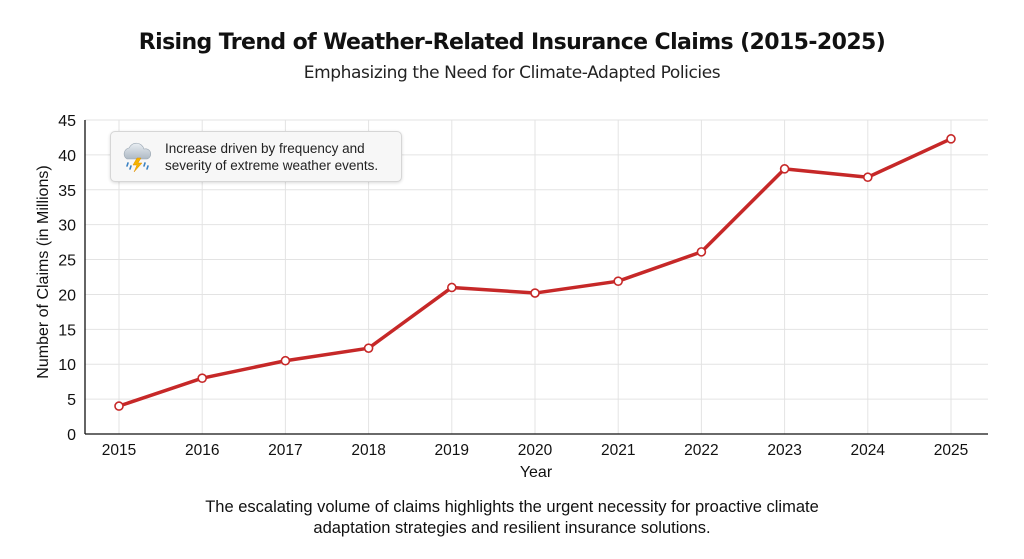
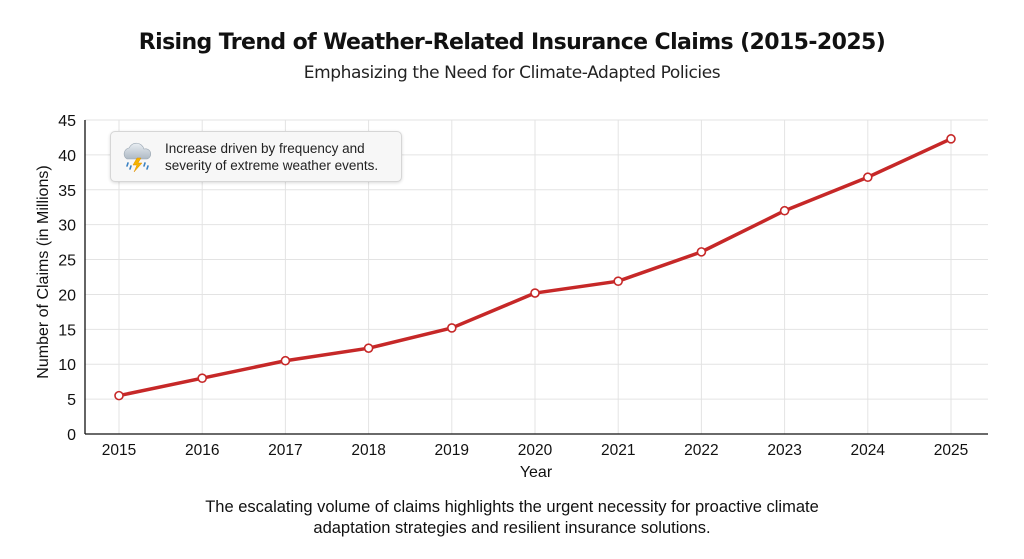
2015: 4 -> 6
2019: 21 -> 15
2023: 38 -> 32
